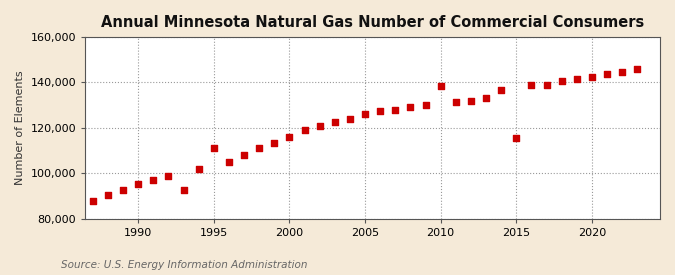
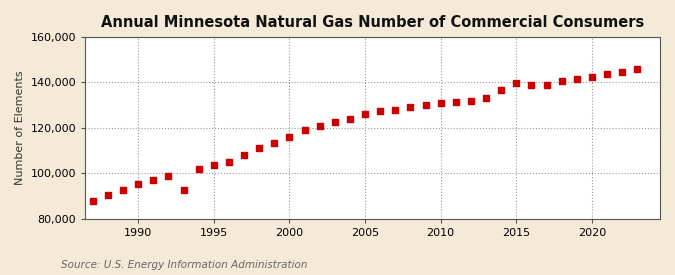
1995: 111,000 -> 103,500
2010: 138,500 -> 131,000
2015: 115,500 -> 139,500
